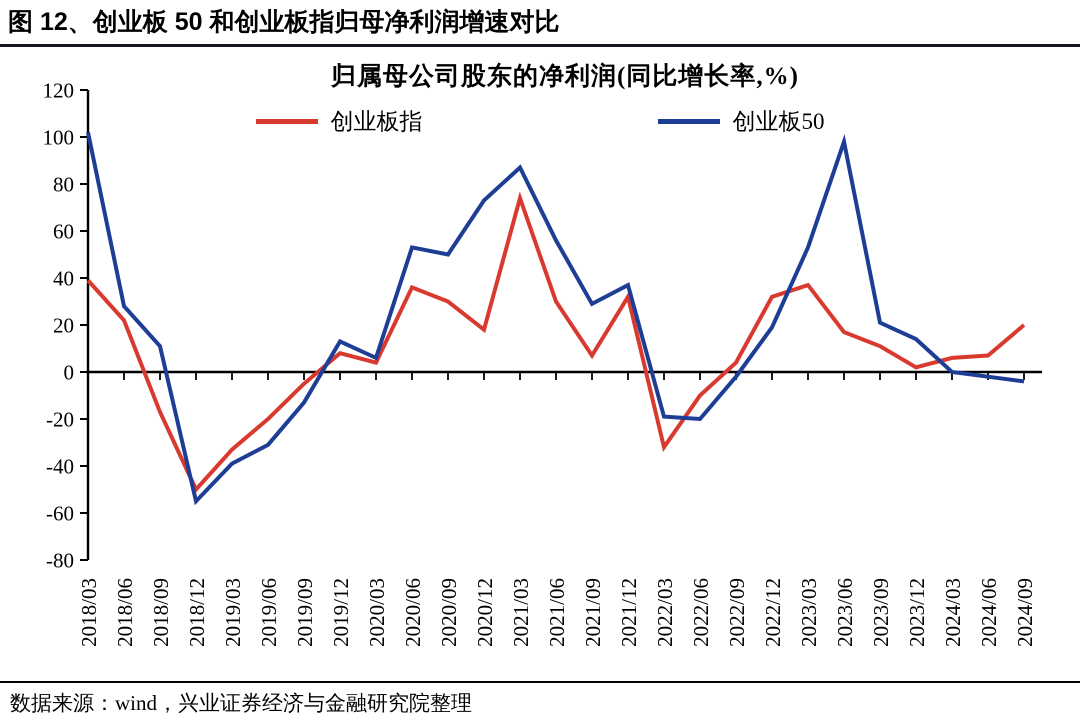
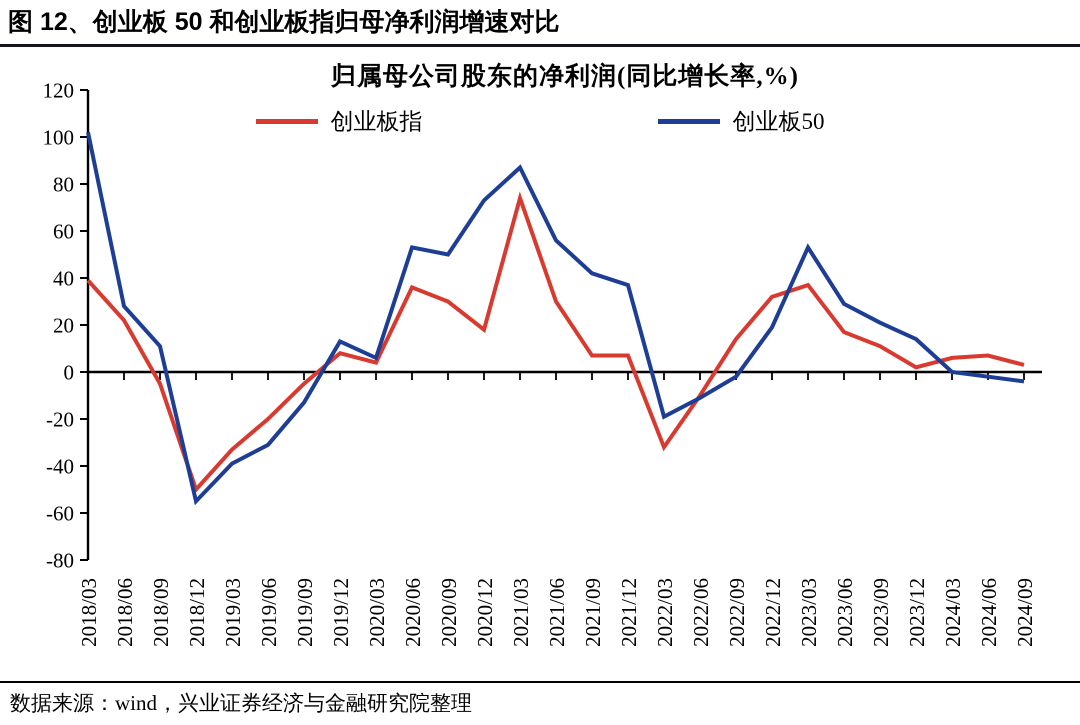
创业板指/2018/09: -17 -> -5
创业板50/2021/09: 29 -> 42
创业板指/2021/12: 32 -> 7
创业板50/2022/06: -20 -> -11
创业板指/2022/09: 4 -> 14
创业板50/2023/06: 98 -> 29
创业板指/2024/09: 20 -> 3
